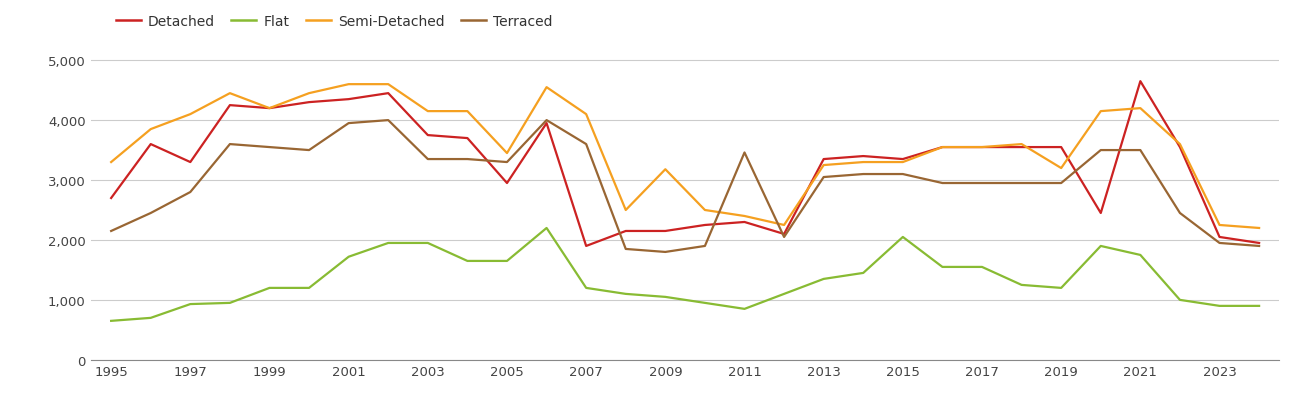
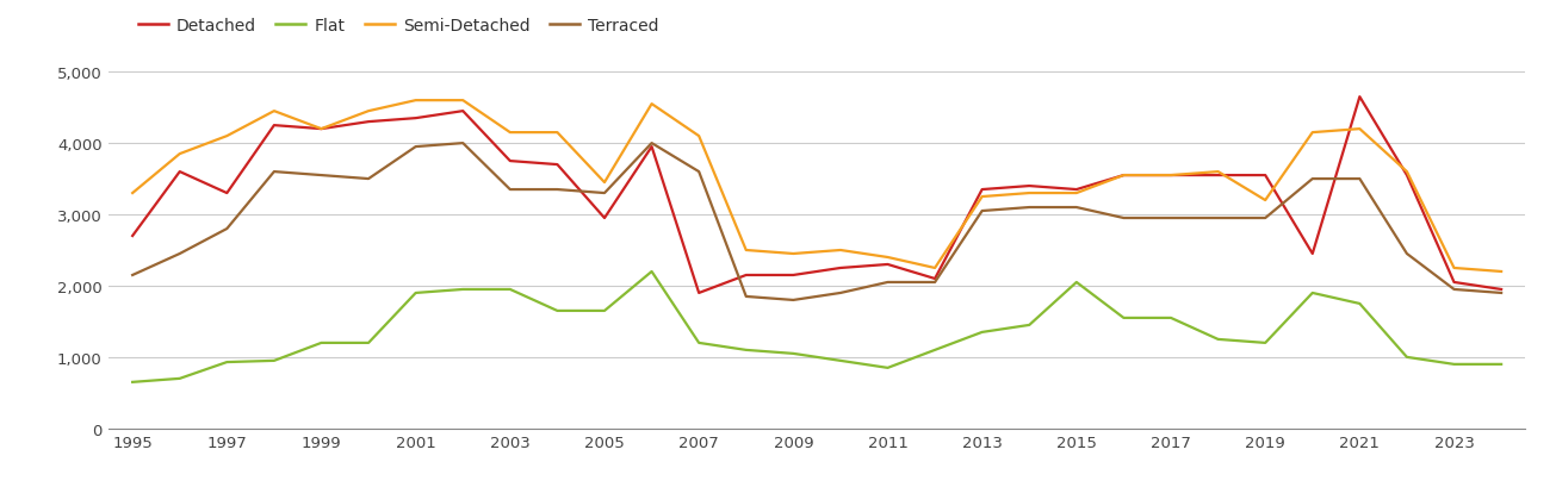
Flat/2001: 1,720 -> 1,900
Semi-Detached/2009: 3,180 -> 2,450
Terraced/2011: 3,460 -> 2,050
